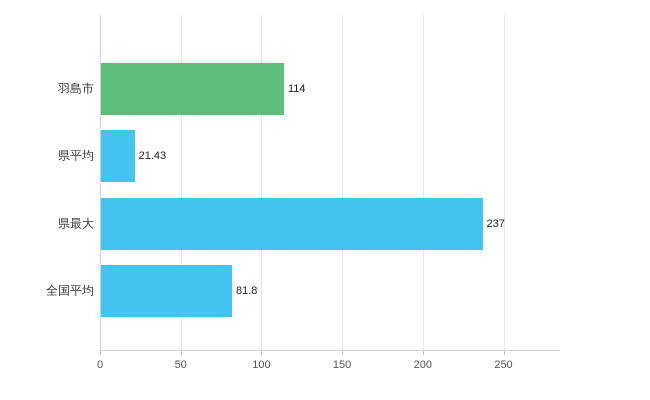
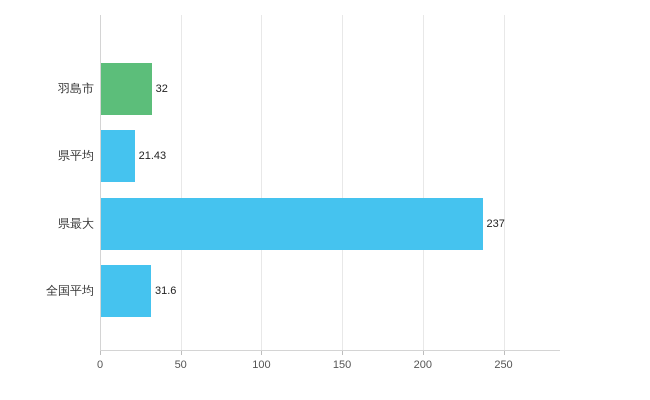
羽島市: 114 -> 32
全国平均: 81.8 -> 31.6
